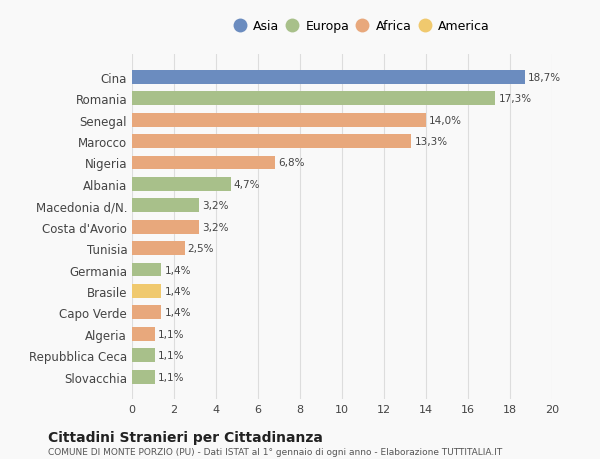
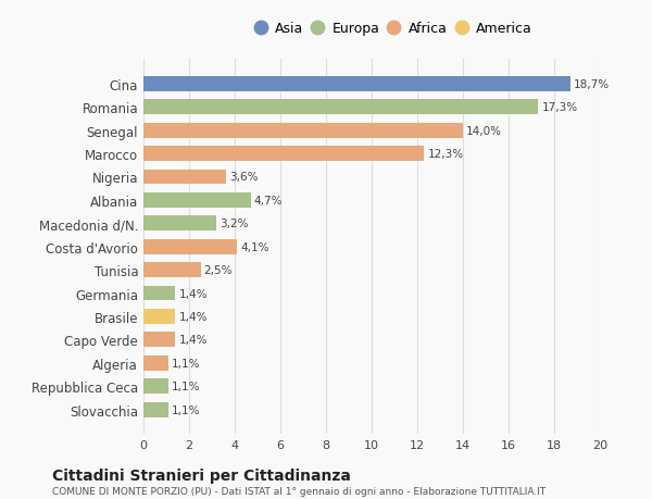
Marocco: 13,3% -> 12,3%
Nigeria: 6,8% -> 3,6%
Costa d'Avorio: 3,2% -> 4,1%
